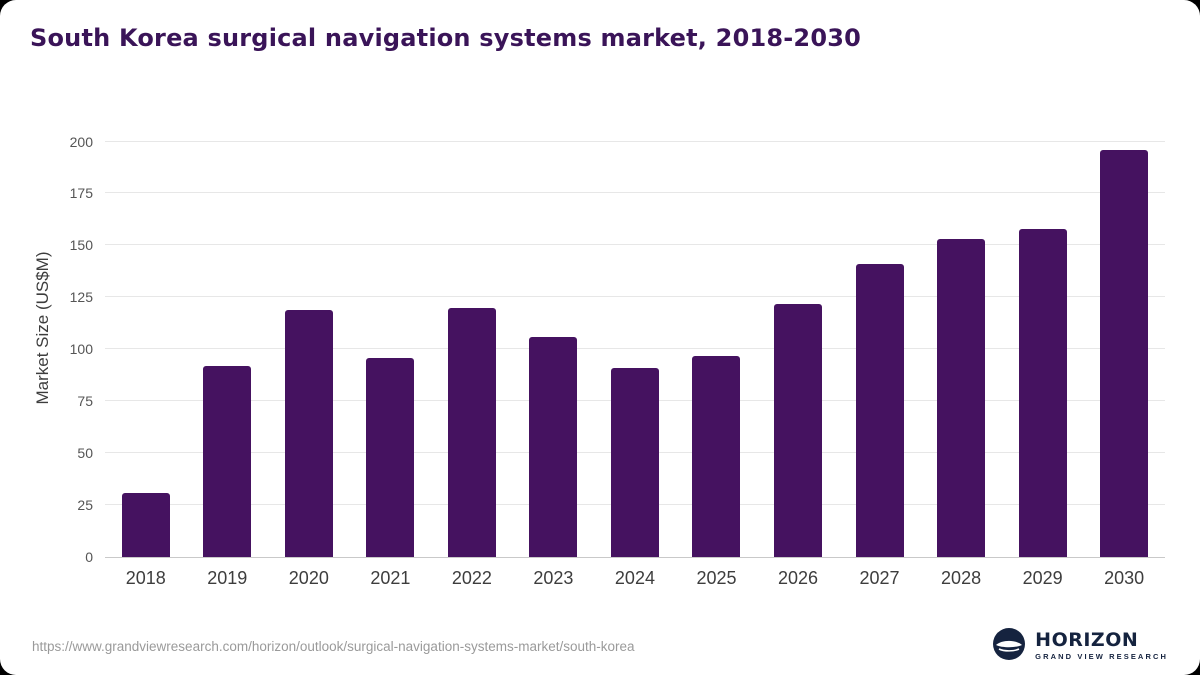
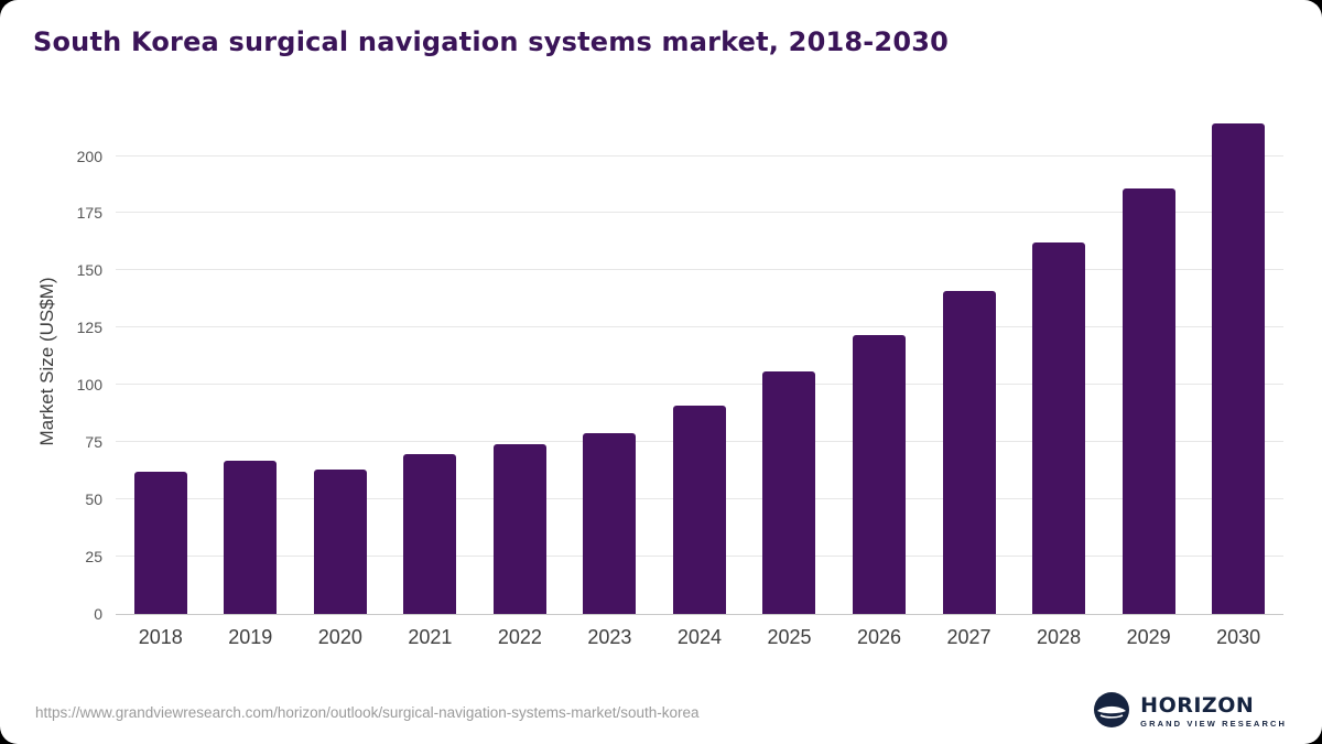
2018: 31 -> 62
2019: 92 -> 67
2020: 119 -> 63
2021: 96 -> 70
2022: 120 -> 74
2023: 106 -> 79
2025: 97 -> 106
2028: 153 -> 162
2029: 158 -> 186
2030: 196 -> 214
